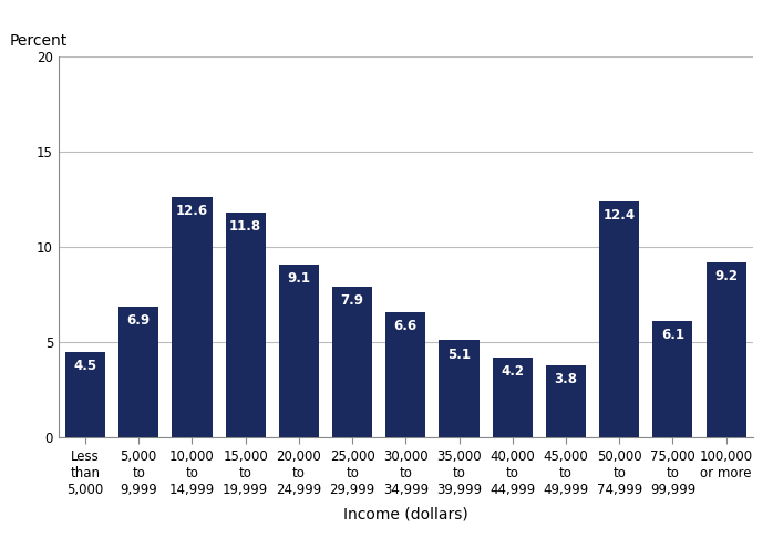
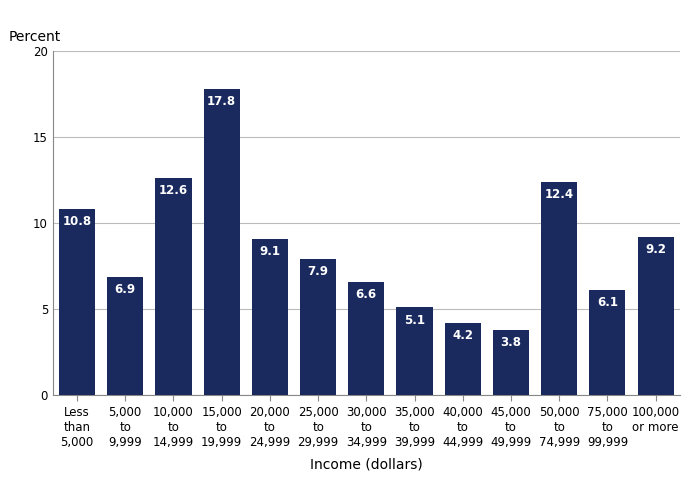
Less than 5,000: 4.5 -> 10.8
15,000 to 19,999: 11.8 -> 17.8
